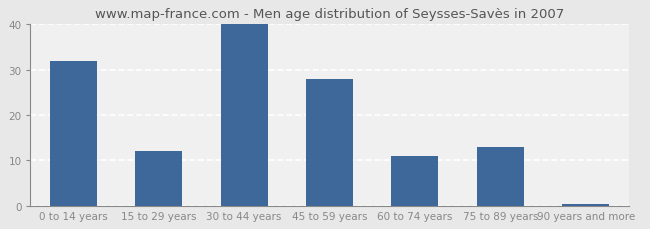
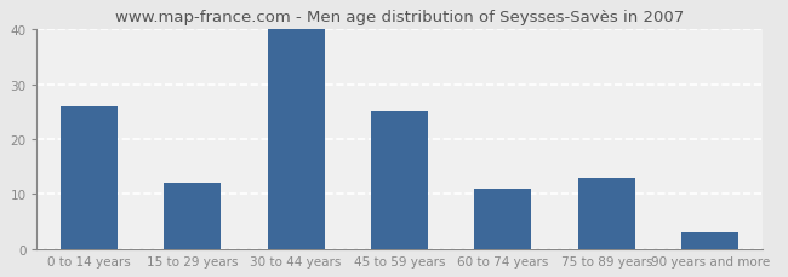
0 to 14 years: 32.0 -> 26.0
45 to 59 years: 28.0 -> 25.0
90 years and more: 0.5 -> 3.0
